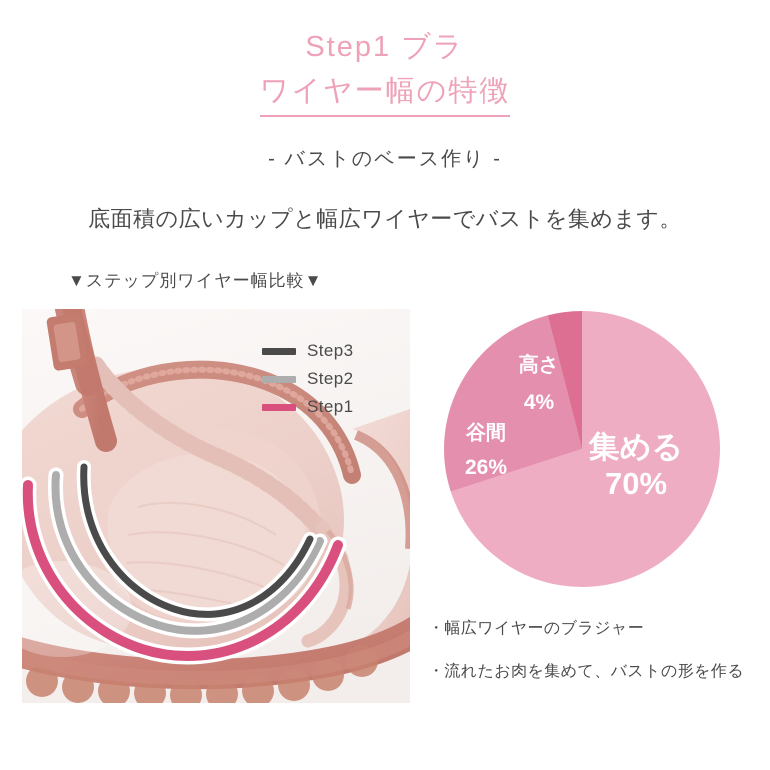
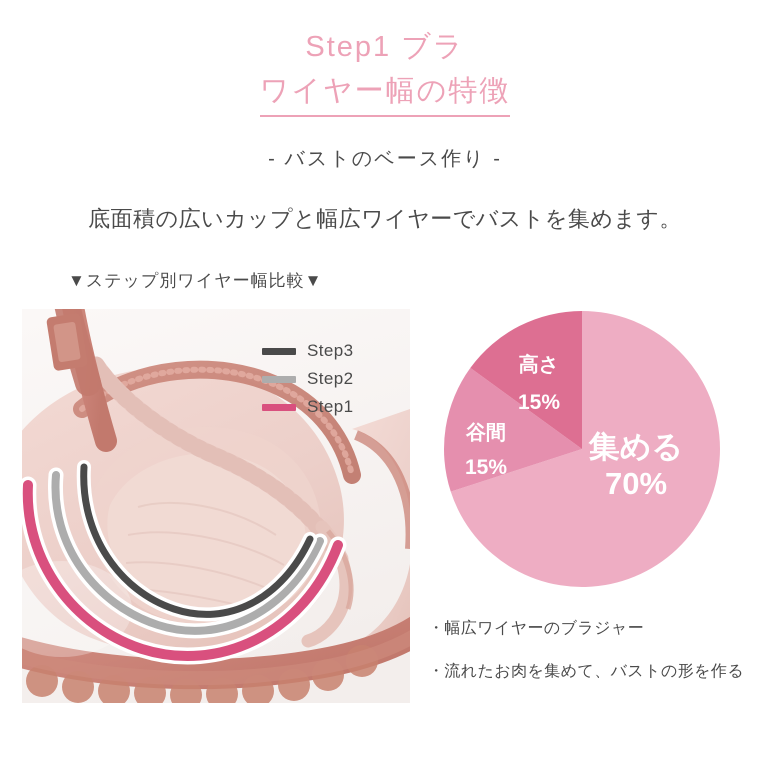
谷間: 26% -> 15%
高さ: 4% -> 15%
